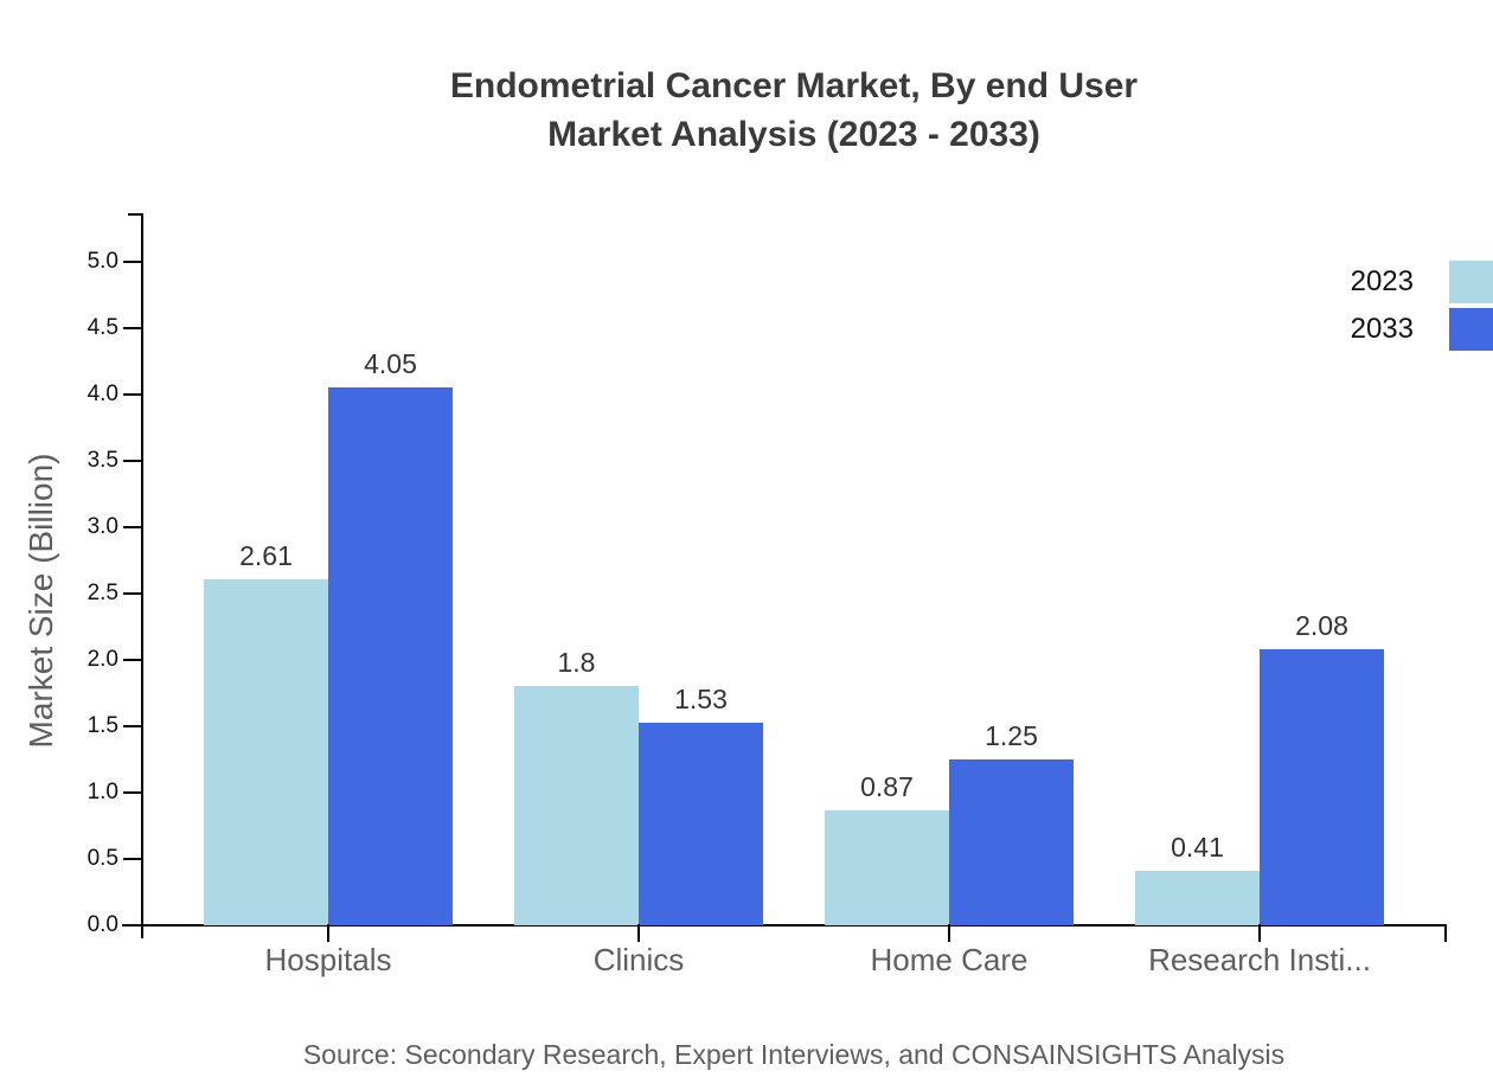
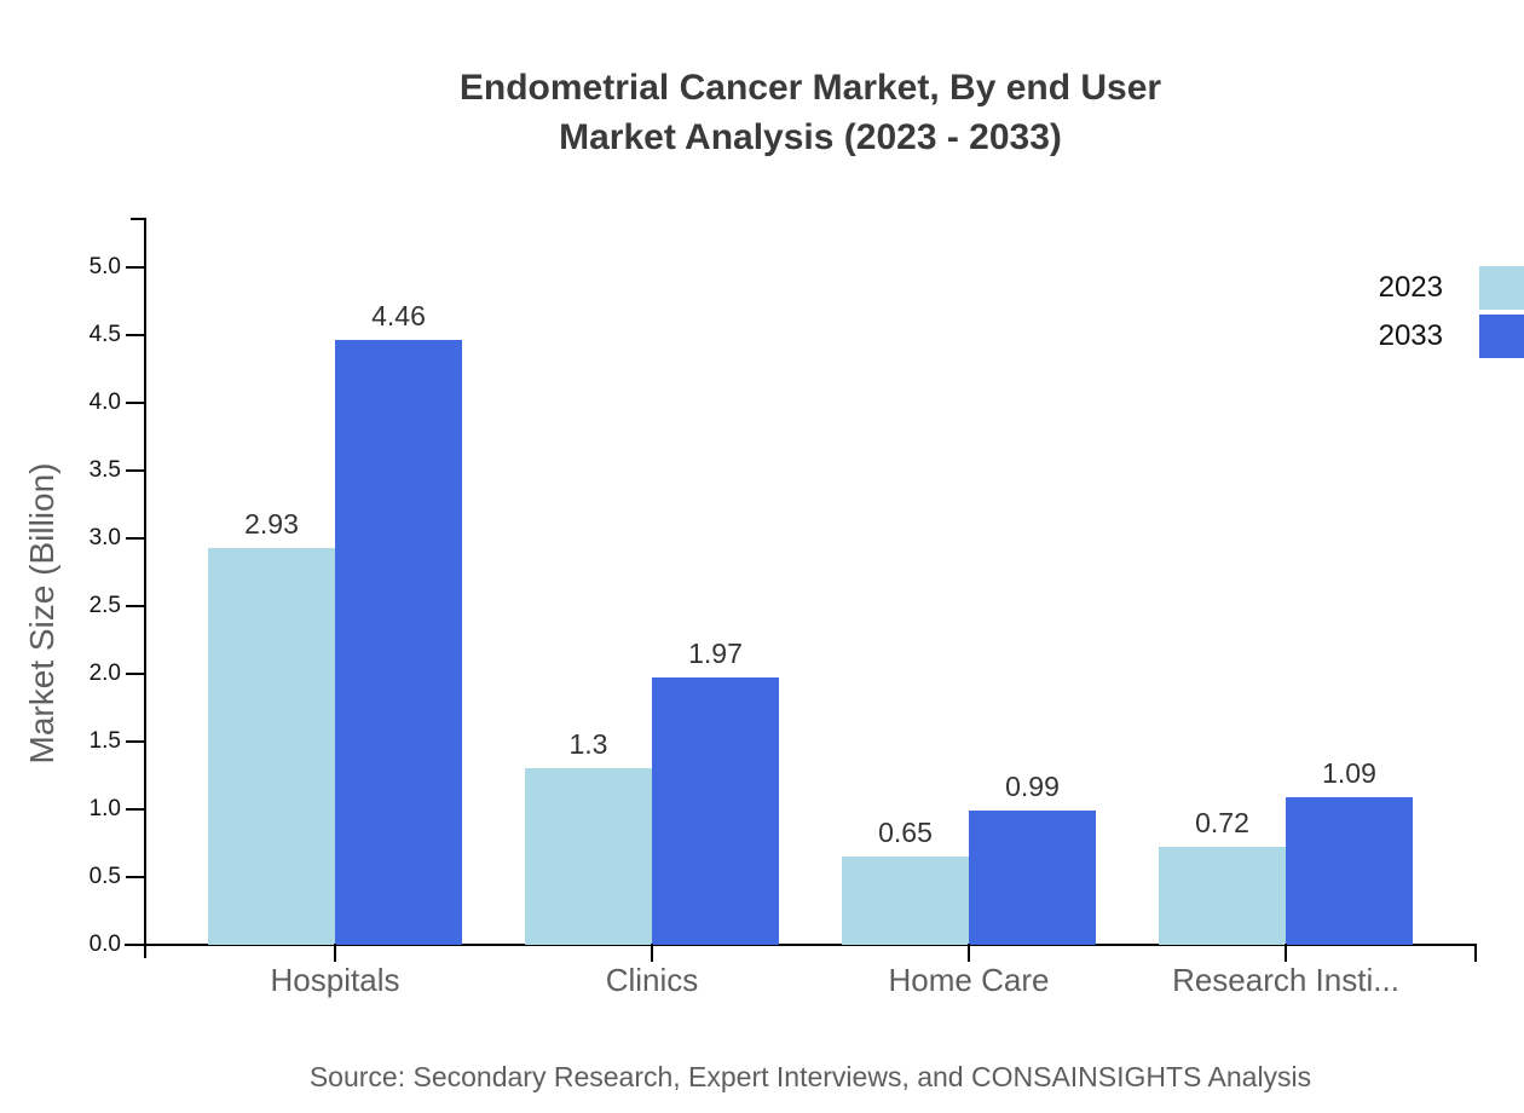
2023/Hospitals: 2.61 -> 2.93
2033/Hospitals: 4.05 -> 4.46
2023/Clinics: 1.8 -> 1.3
2033/Clinics: 1.53 -> 1.97
2023/Home Care: 0.87 -> 0.65
2033/Home Care: 1.25 -> 0.99
2023/Research Insti...: 0.41 -> 0.72
2033/Research Insti...: 2.08 -> 1.09
